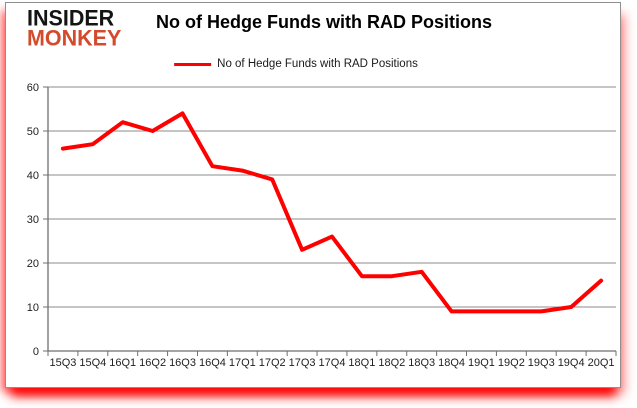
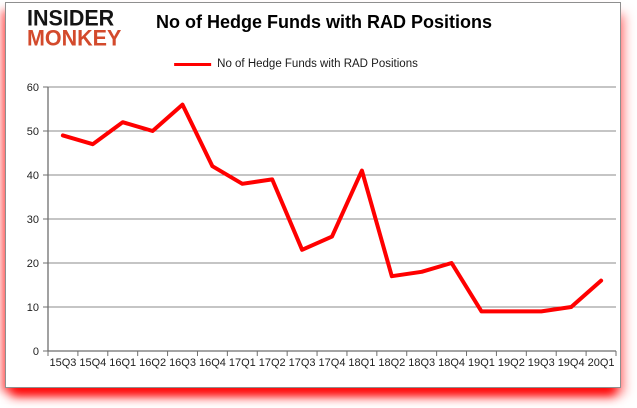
15Q3: 46 -> 49
16Q3: 54 -> 56
17Q1: 41 -> 38
18Q1: 17 -> 41
18Q4: 9 -> 20
